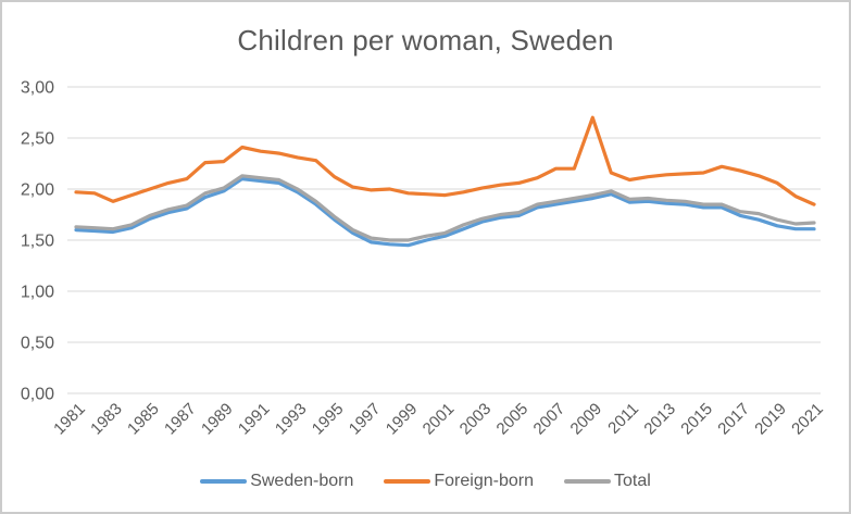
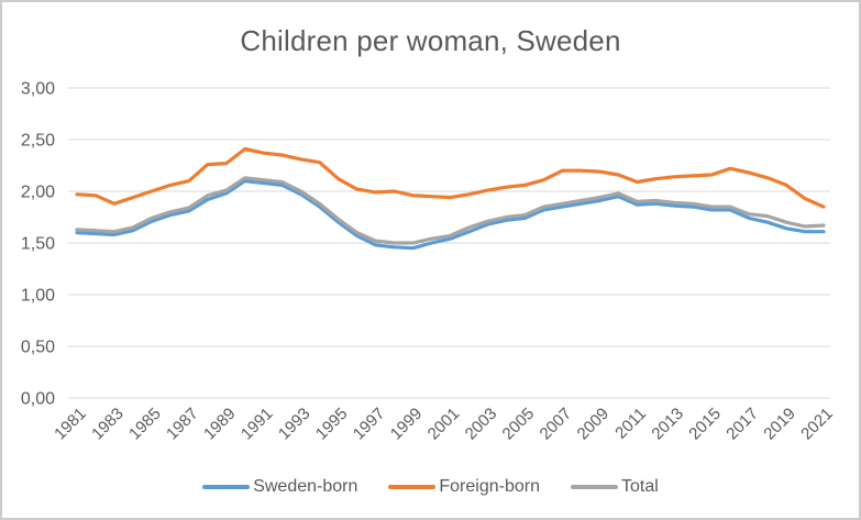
Foreign-born/2009: 2,7 -> 2,2
